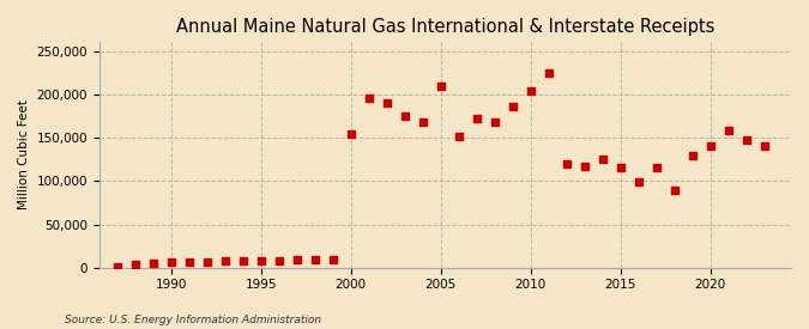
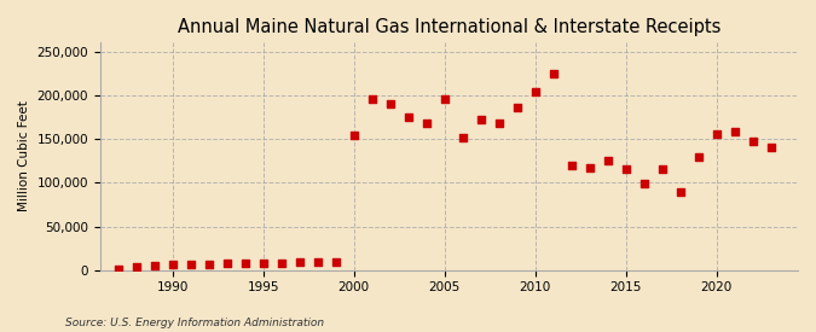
2005: 210,000 -> 195,000
2020: 140,000 -> 156,000
